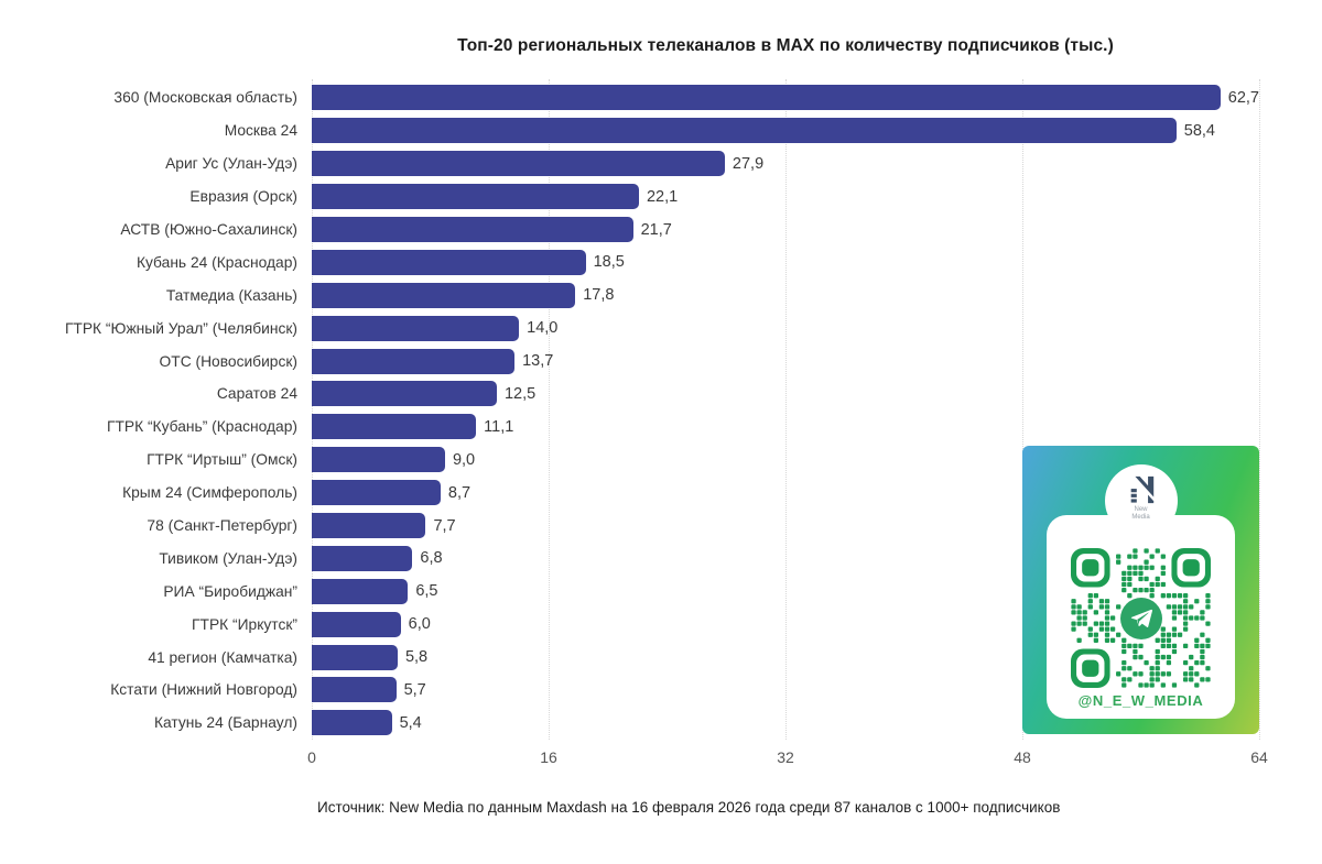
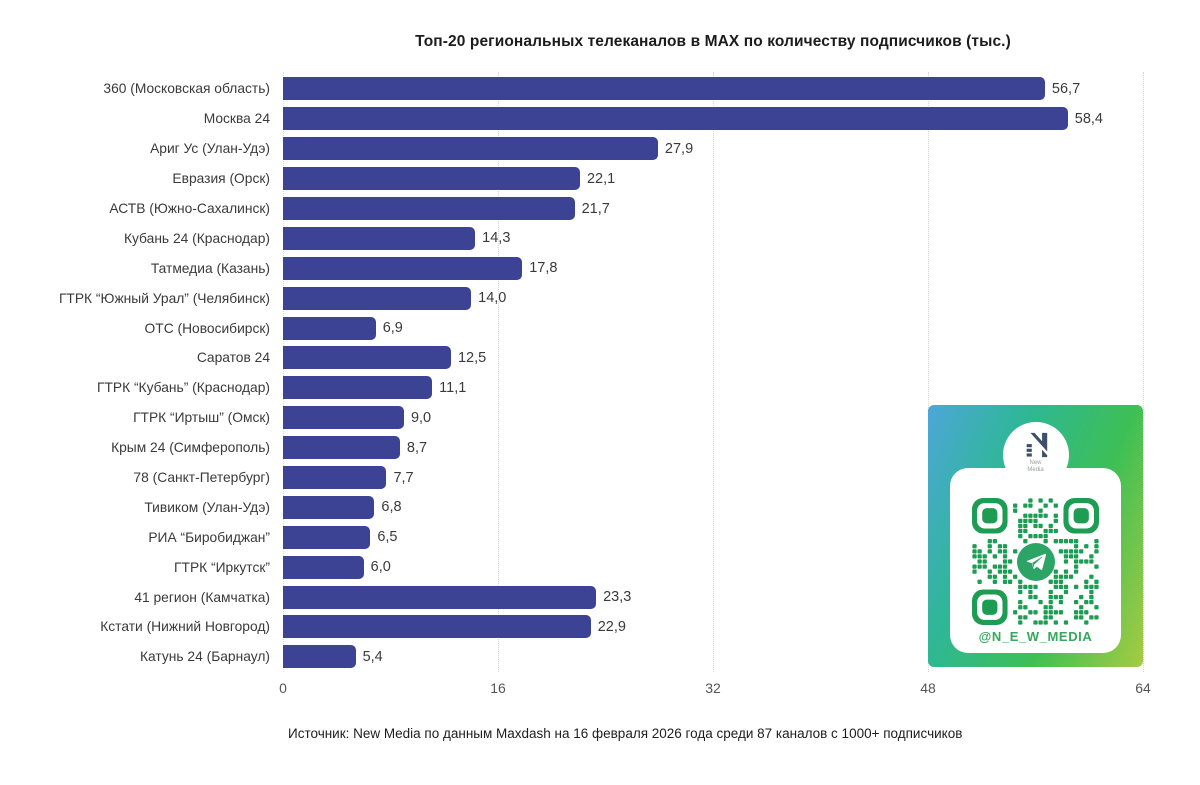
360 (Московская область): 62,7 -> 56,7
Кубань 24 (Краснодар): 18,5 -> 14,3
ОТС (Новосибирск): 13,7 -> 6,9
41 регион (Камчатка): 5,8 -> 23,3
Кстати (Нижний Новгород): 5,7 -> 22,9
